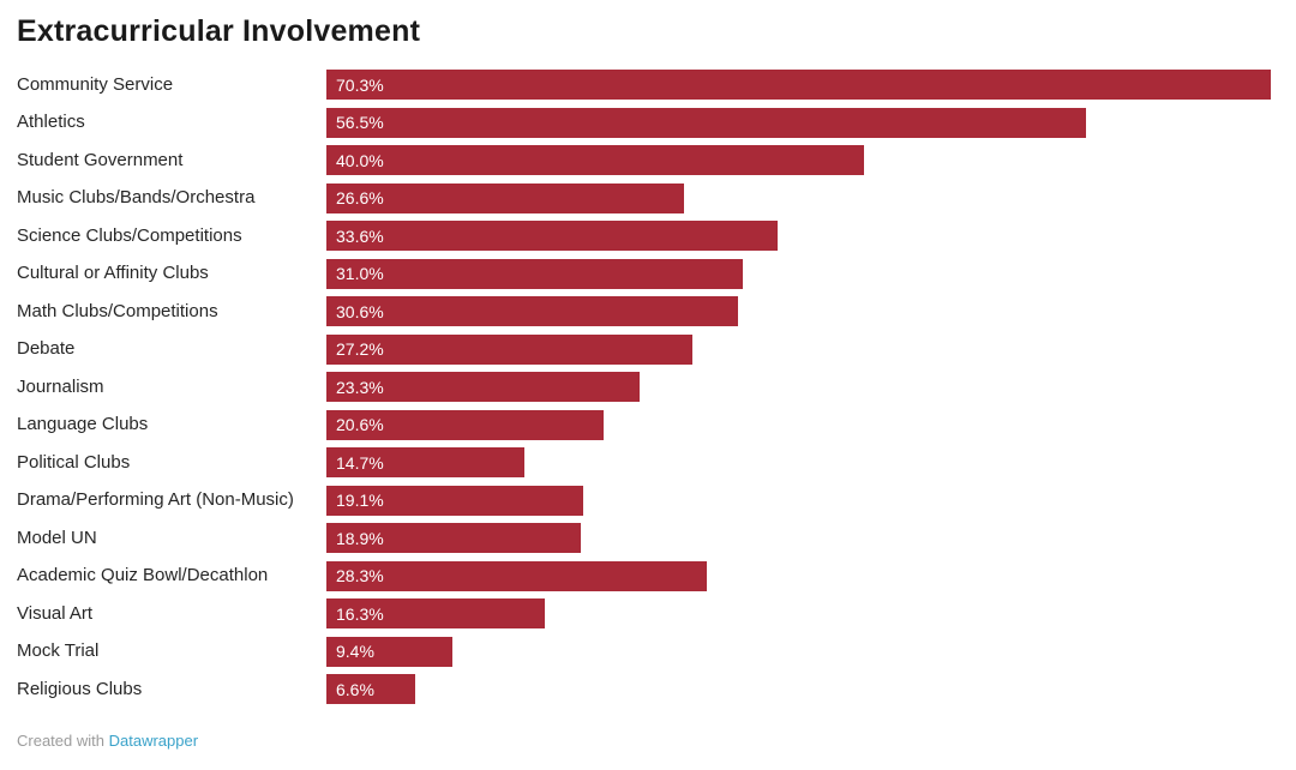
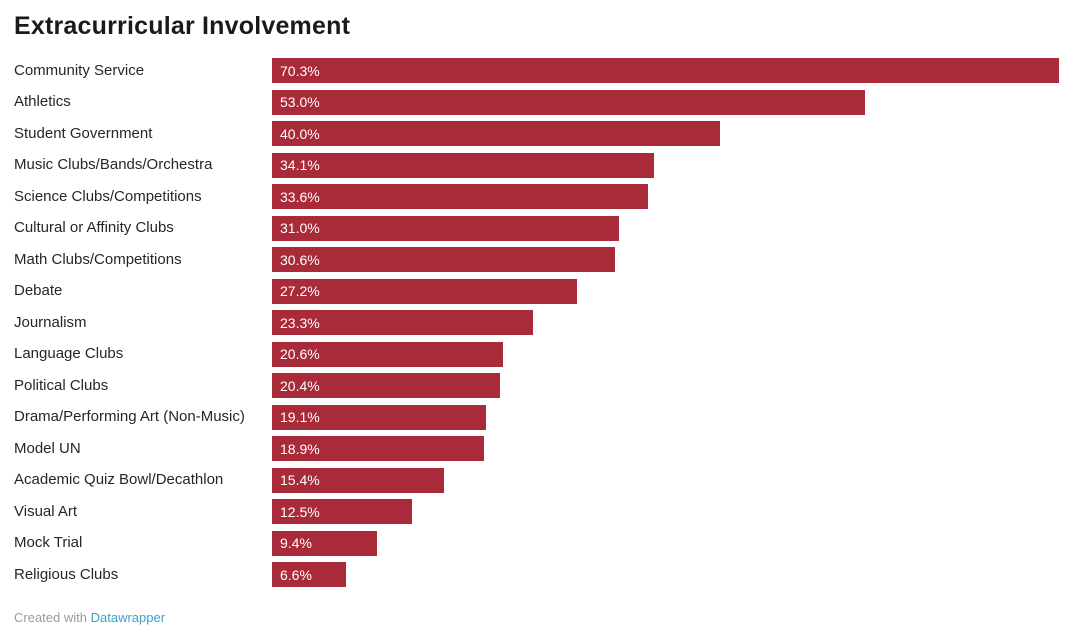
Athletics: 56.5% -> 53.0%
Music Clubs/Bands/Orchestra: 26.6% -> 34.1%
Political Clubs: 14.7% -> 20.4%
Academic Quiz Bowl/Decathlon: 28.3% -> 15.4%
Visual Art: 16.3% -> 12.5%
